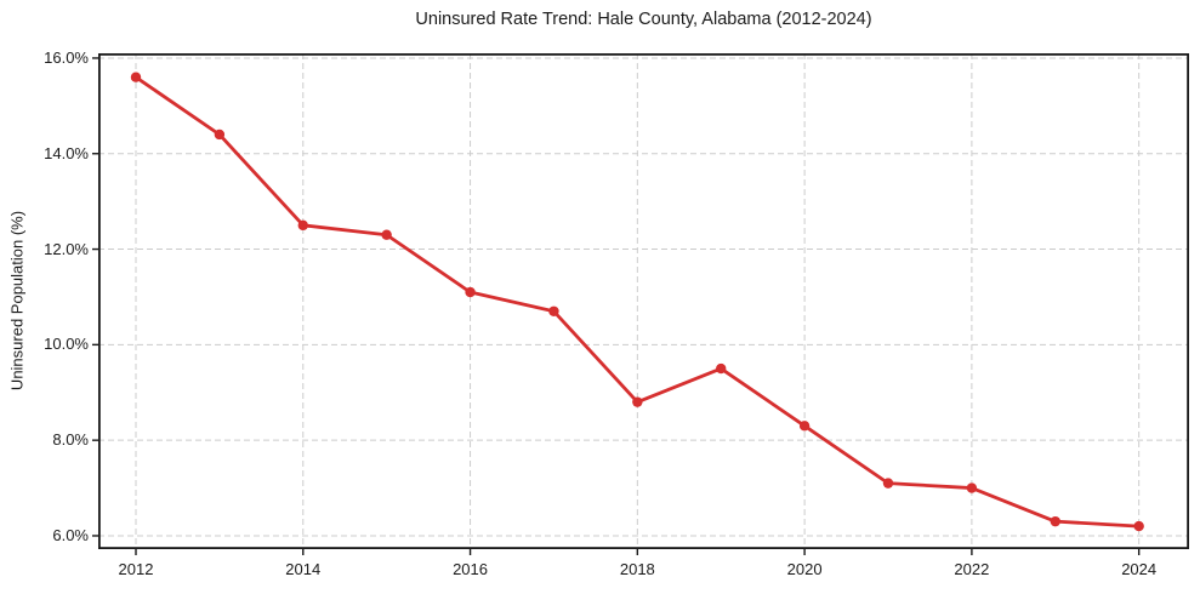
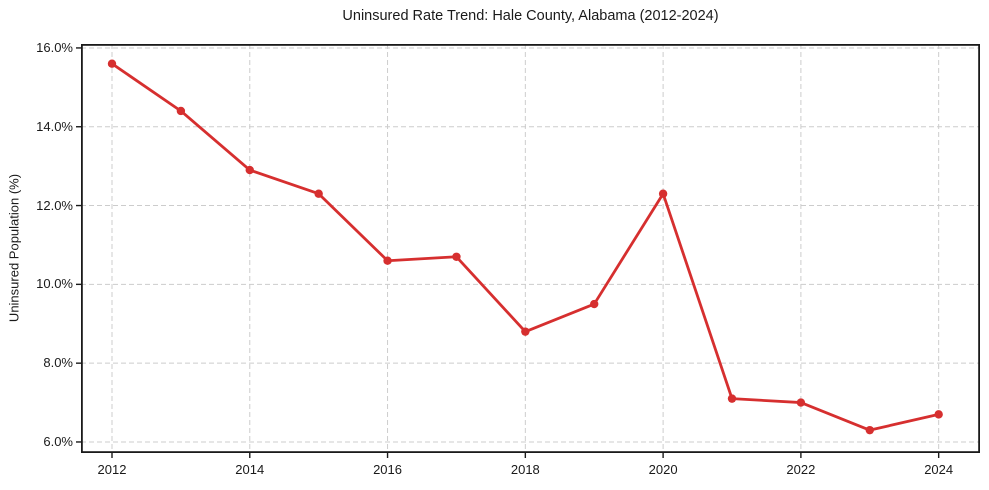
2014: 12.5% -> 12.9%
2016: 11.1% -> 10.6%
2020: 8.3% -> 12.3%
2024: 6.2% -> 6.7%
